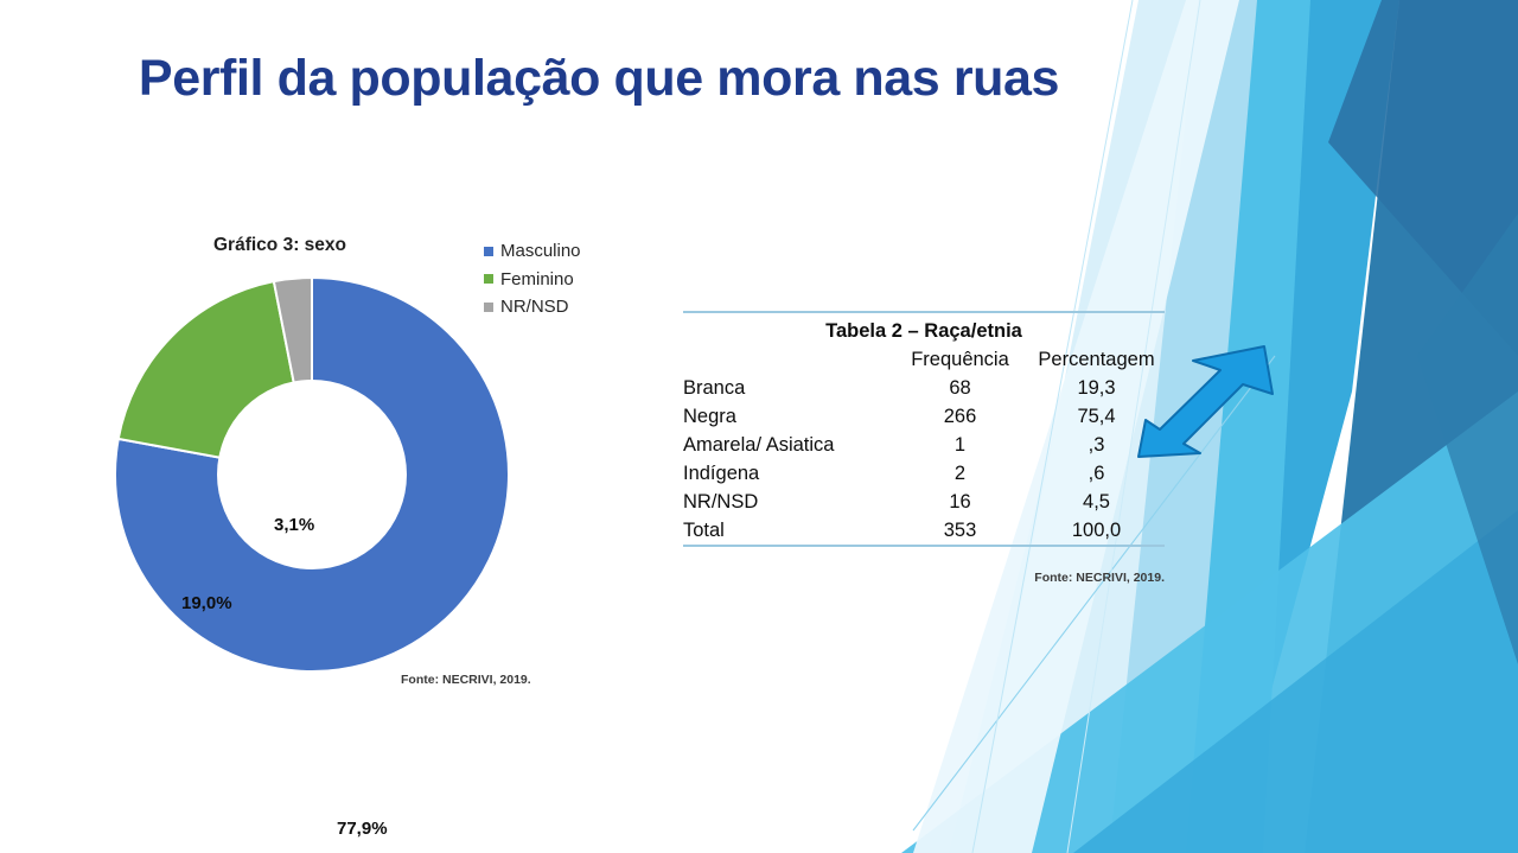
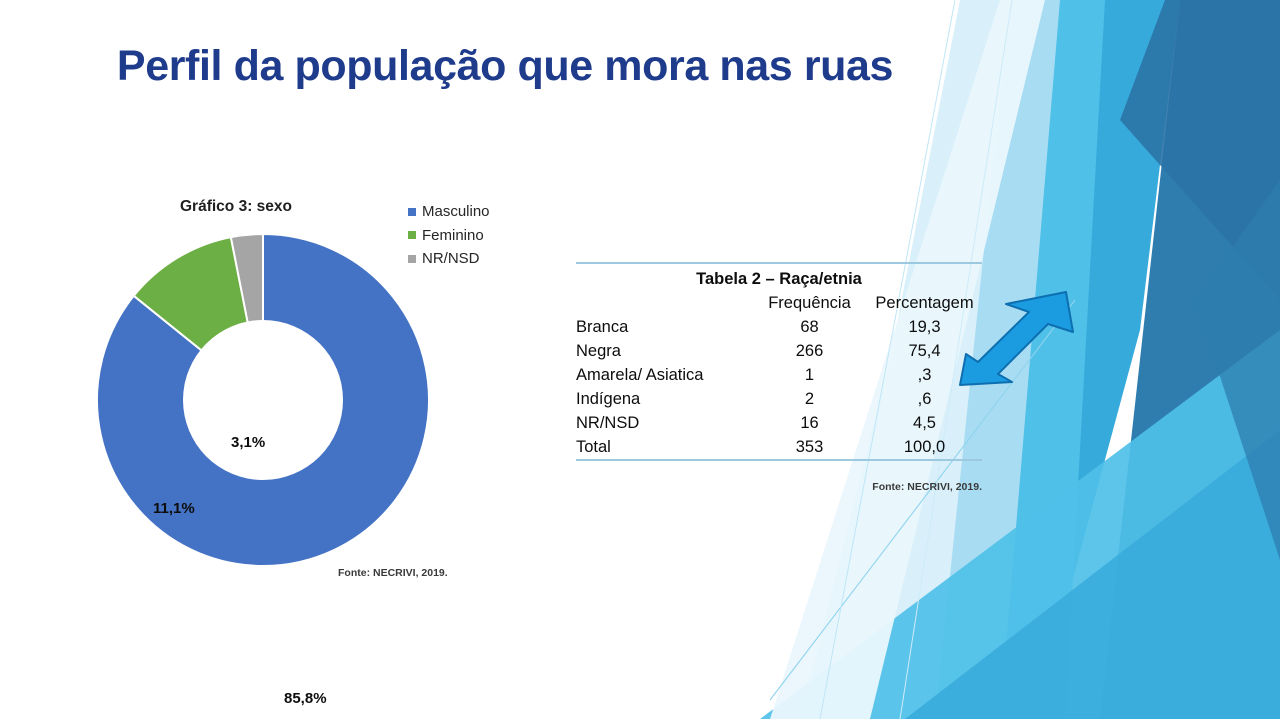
Masculino: 77,9% -> 85,8%
Feminino: 19,0% -> 11,1%
